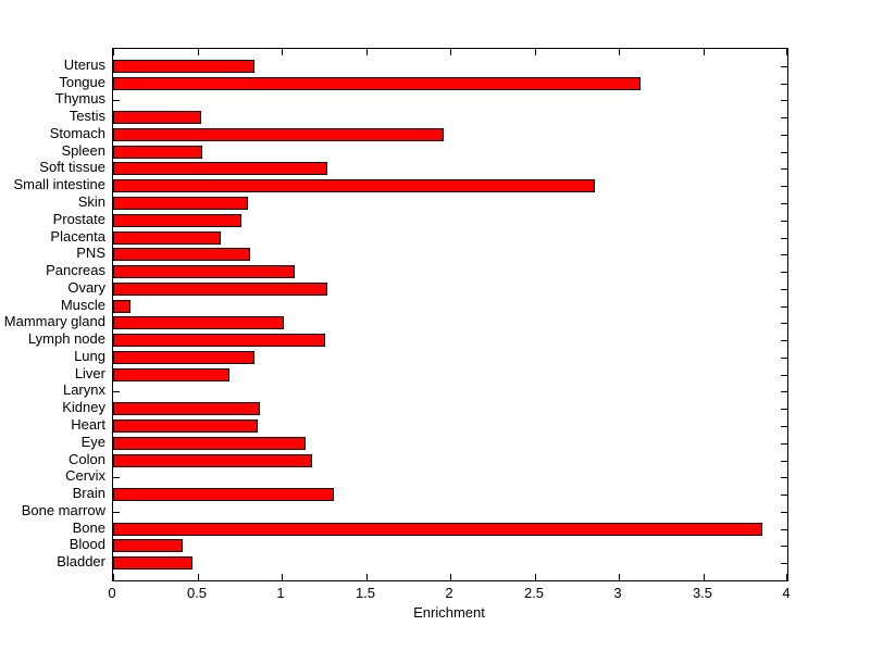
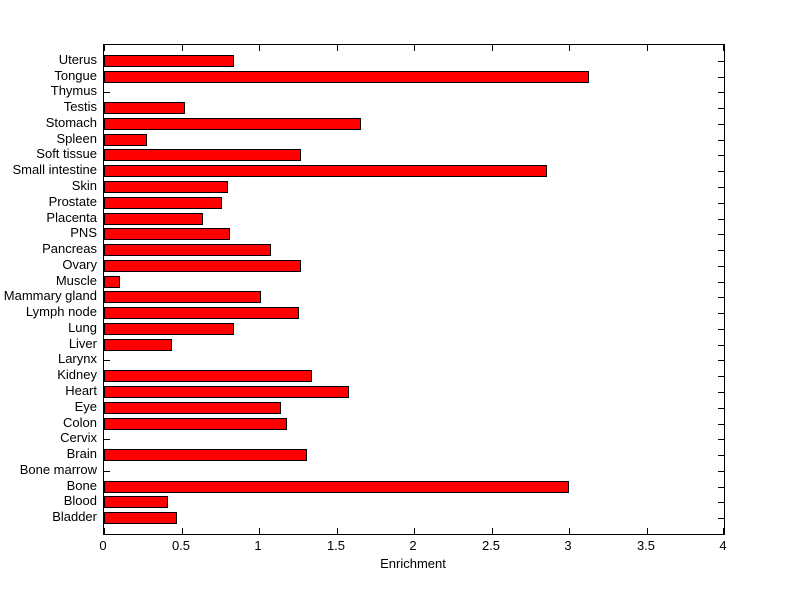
Stomach: 1.96 -> 1.66
Spleen: 0.53 -> 0.28
Liver: 0.69 -> 0.44
Kidney: 0.87 -> 1.34
Heart: 0.86 -> 1.58
Bone: 3.85 -> 3.00
